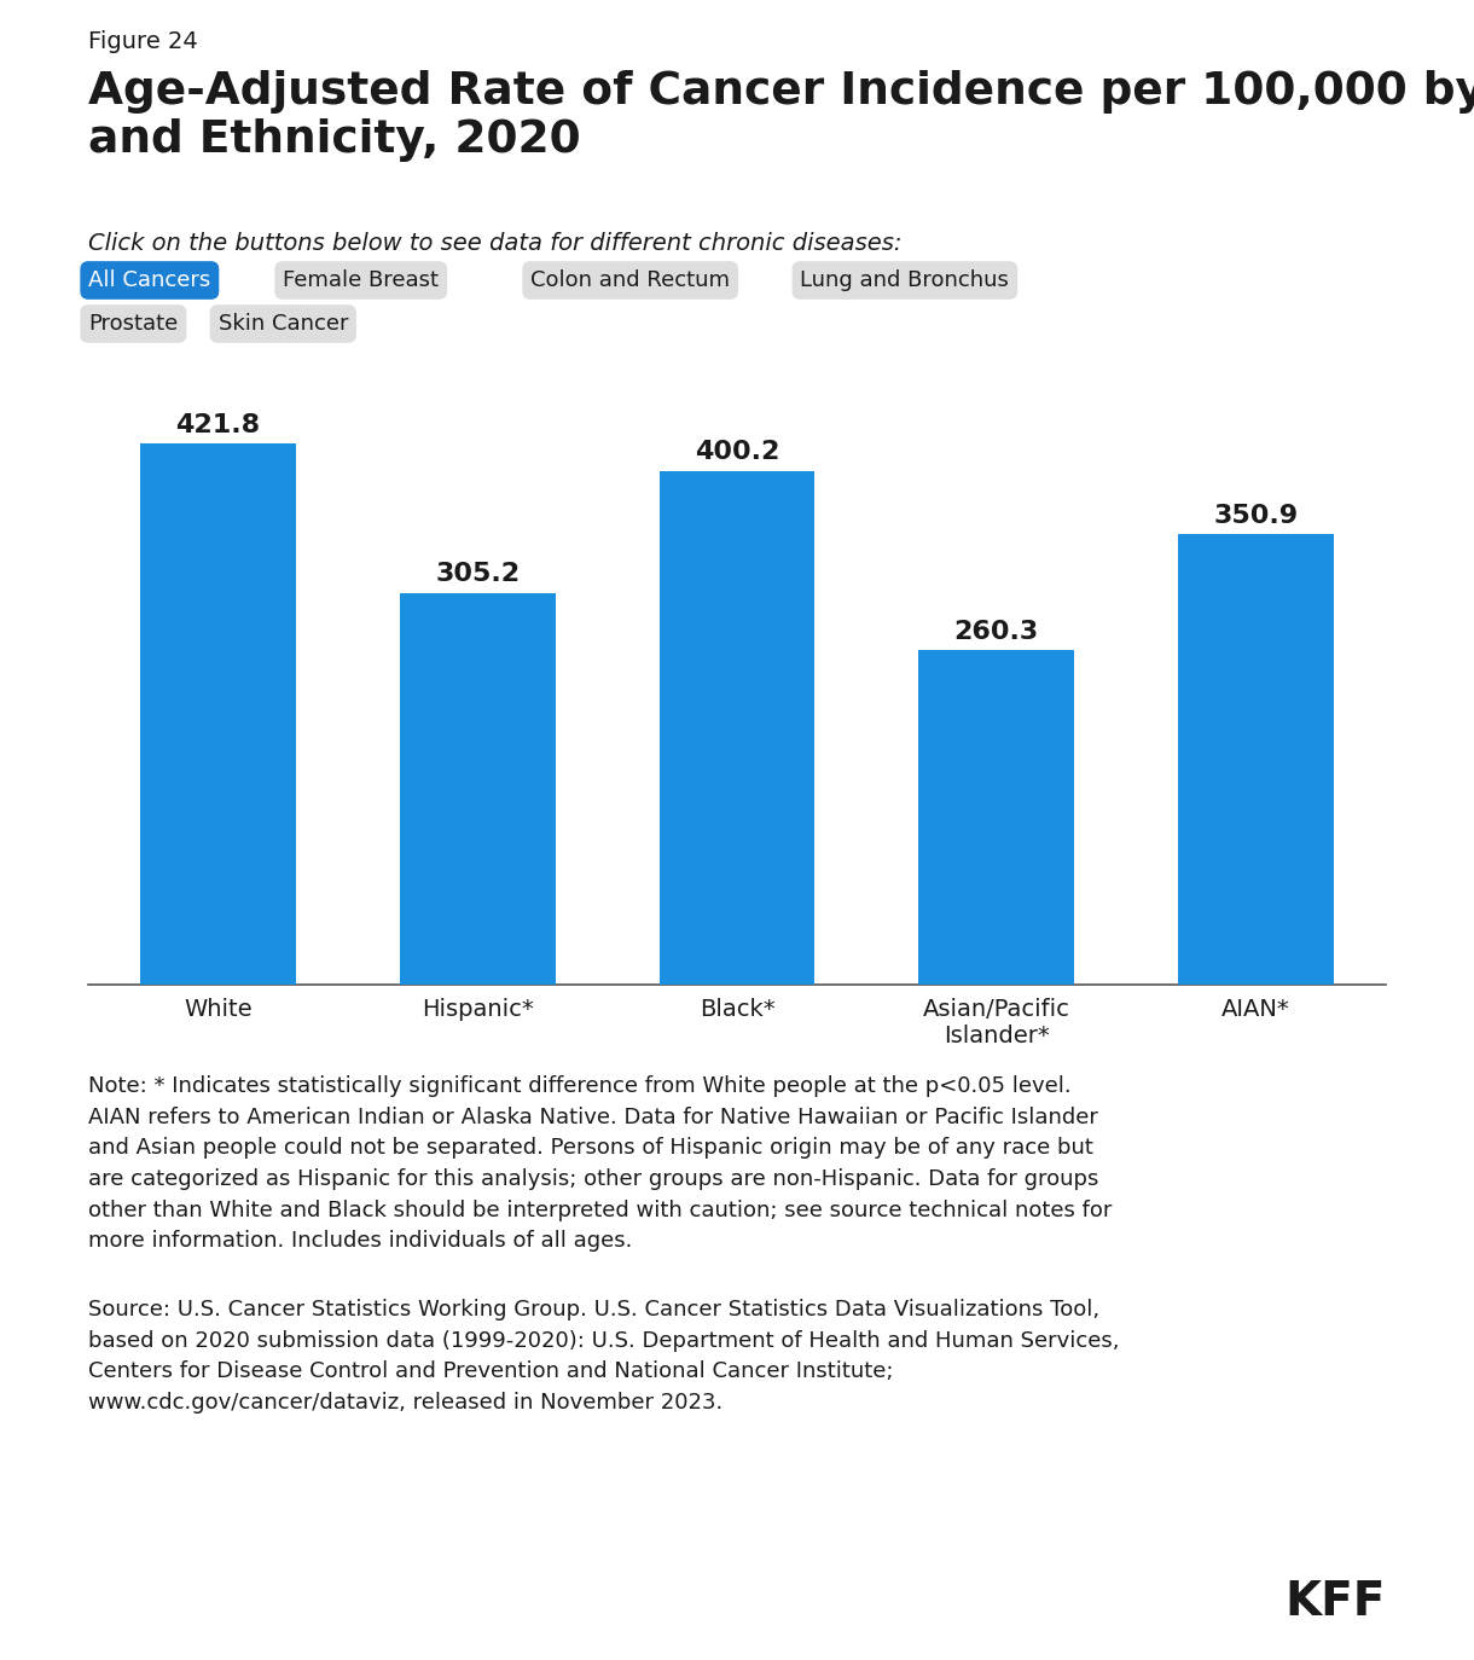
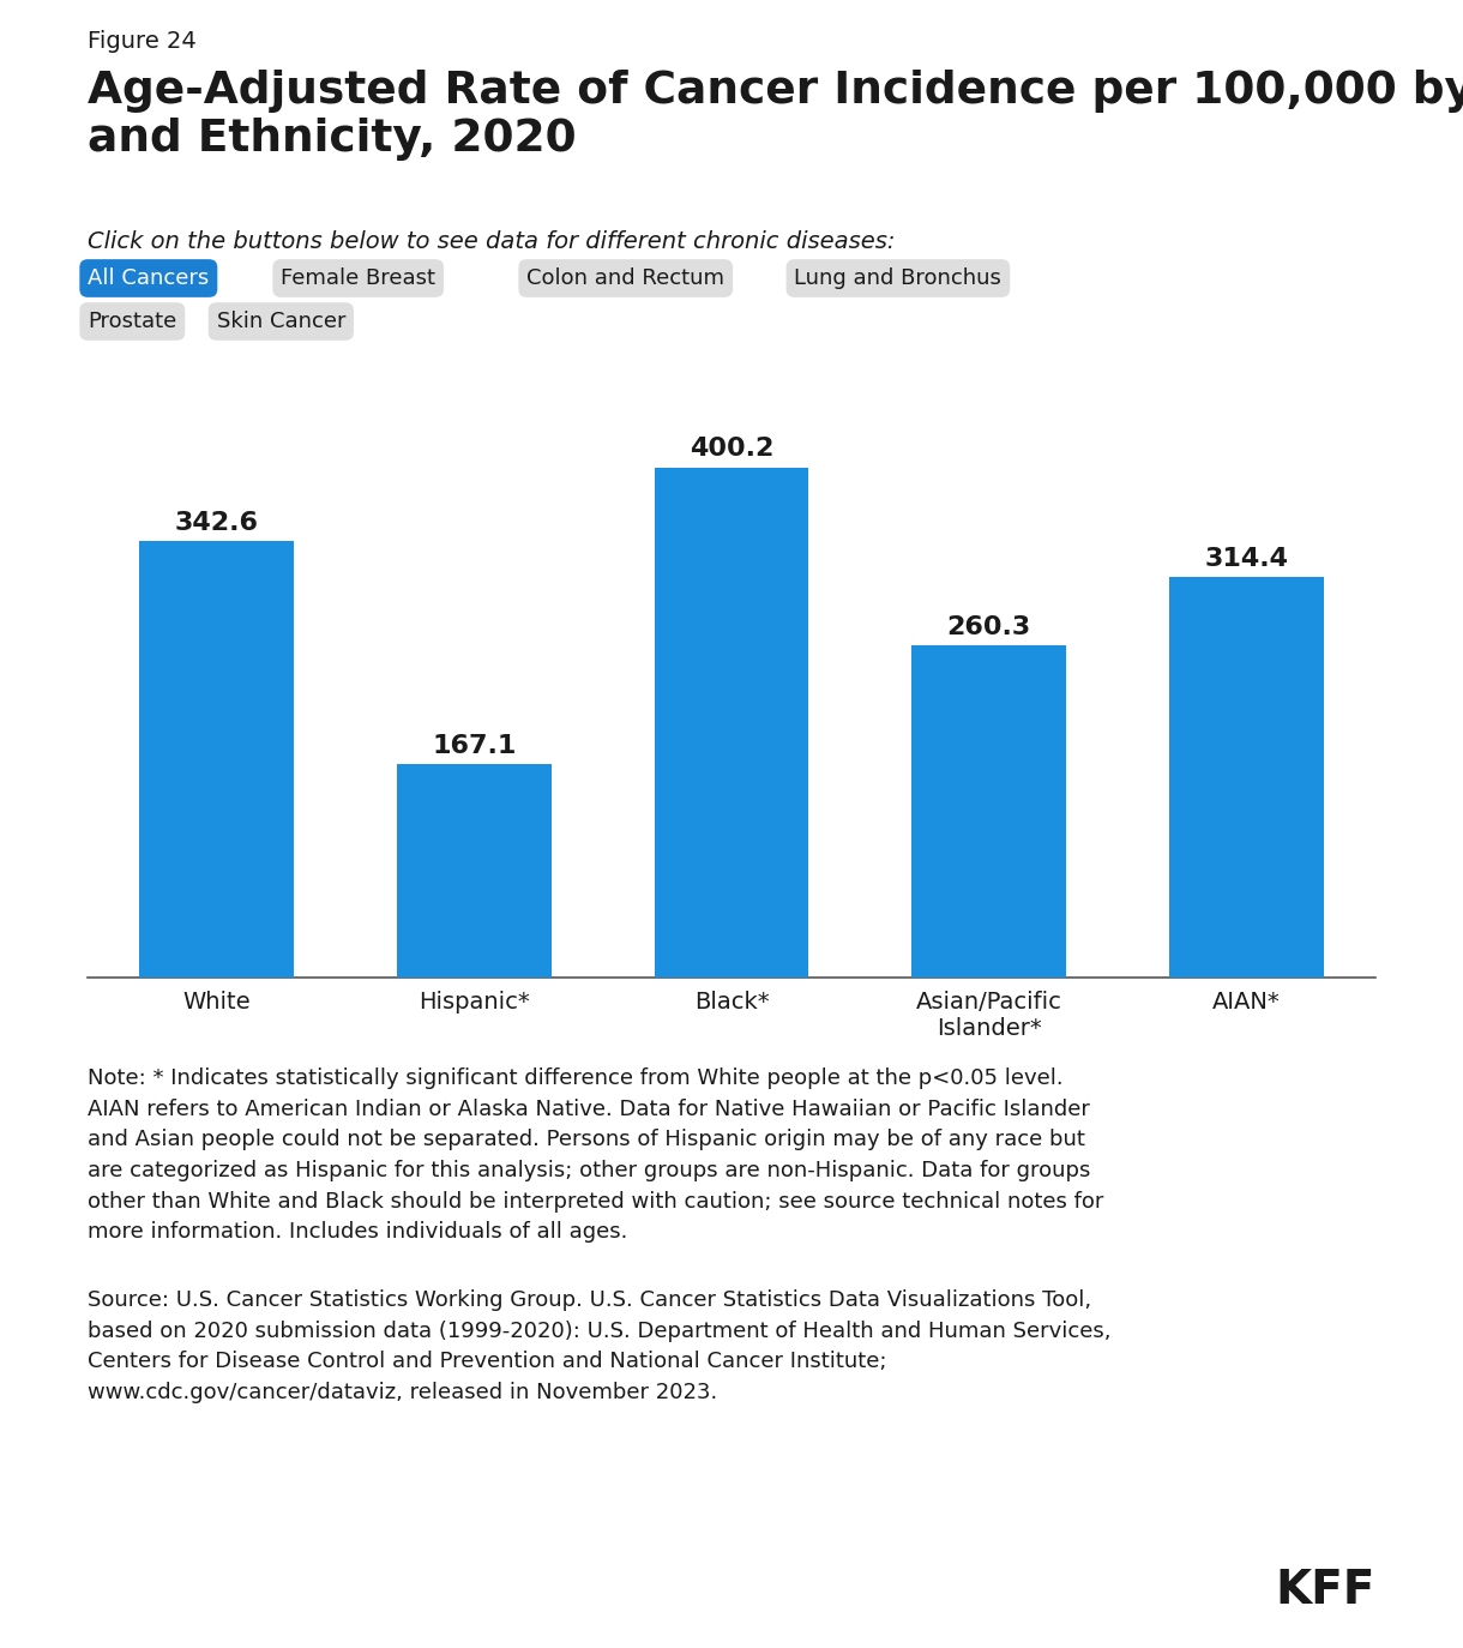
White: 421.8 -> 342.6
Hispanic*: 305.2 -> 167.1
AIAN*: 350.9 -> 314.4
